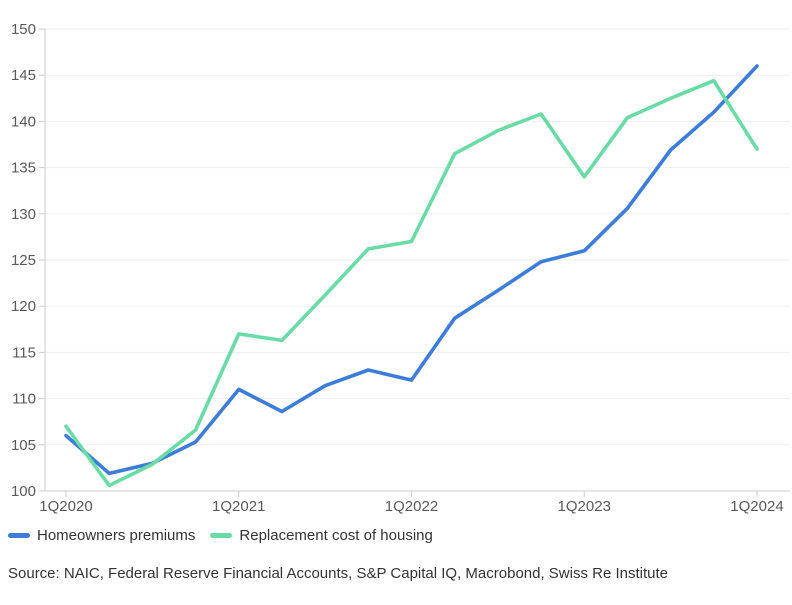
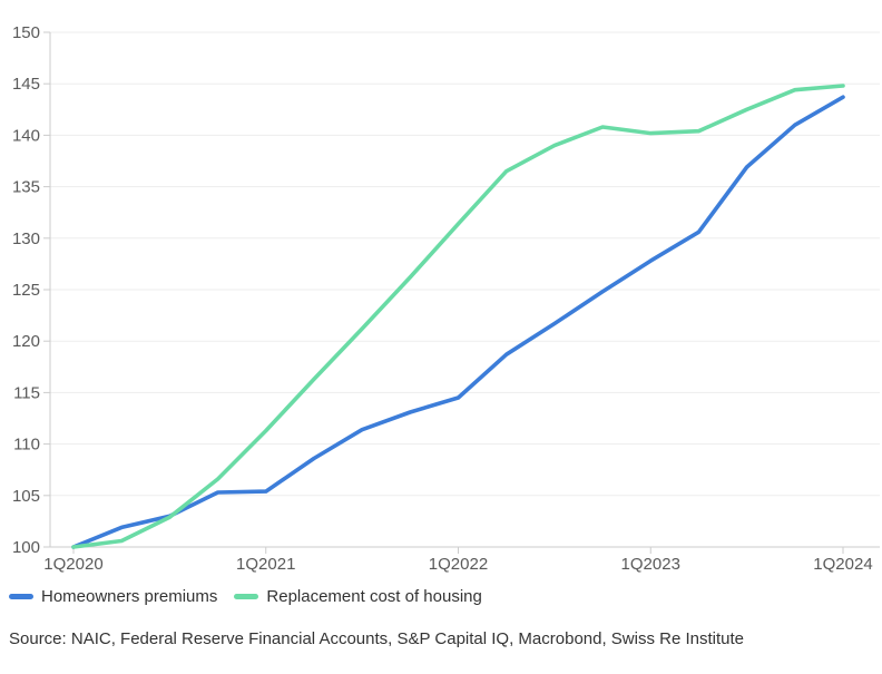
Homeowners premiums/1Q2020: 106 -> 100
Replacement cost of housing/1Q2020: 107 -> 100
Homeowners premiums/1Q2021: 111 -> 105
Replacement cost of housing/1Q2021: 117 -> 111
Homeowners premiums/1Q2022: 112 -> 114
Replacement cost of housing/1Q2022: 127 -> 131
Homeowners premiums/1Q2023: 126 -> 128
Replacement cost of housing/1Q2023: 134 -> 140
Homeowners premiums/1Q2024: 146 -> 144
Replacement cost of housing/1Q2024: 137 -> 145
